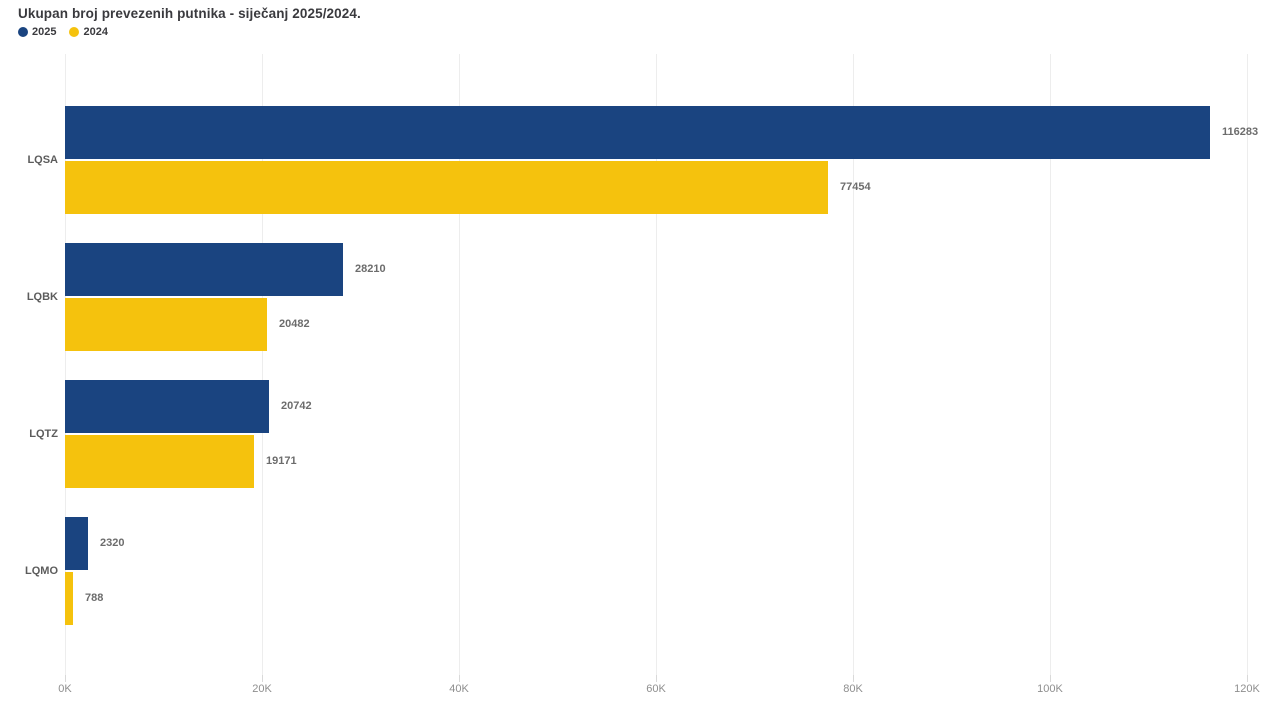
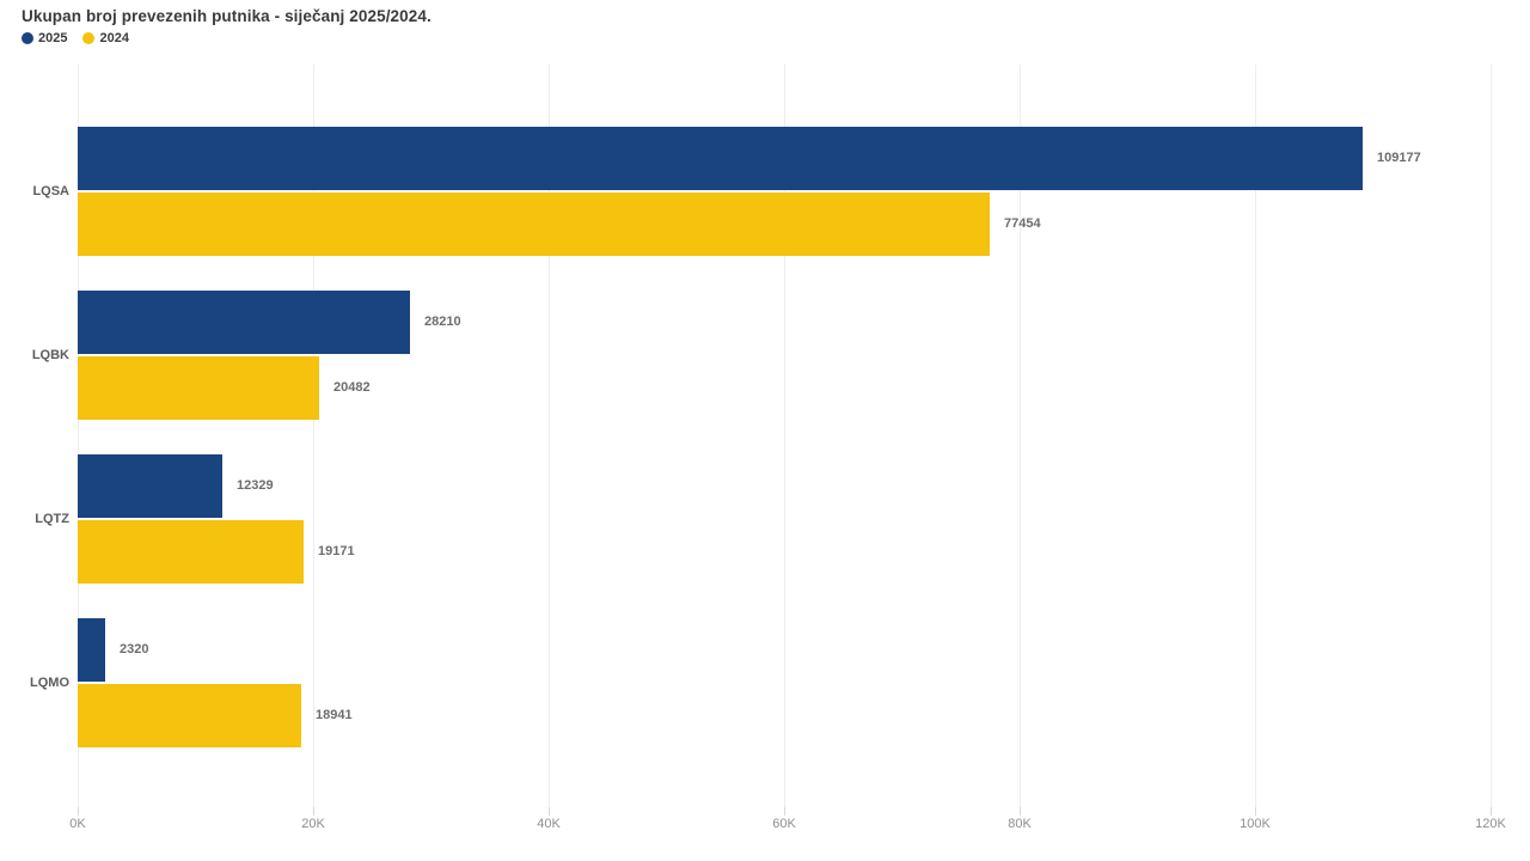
2025/LQSA: 116283 -> 109177
2025/LQTZ: 20742 -> 12329
2024/LQMO: 788 -> 18941
